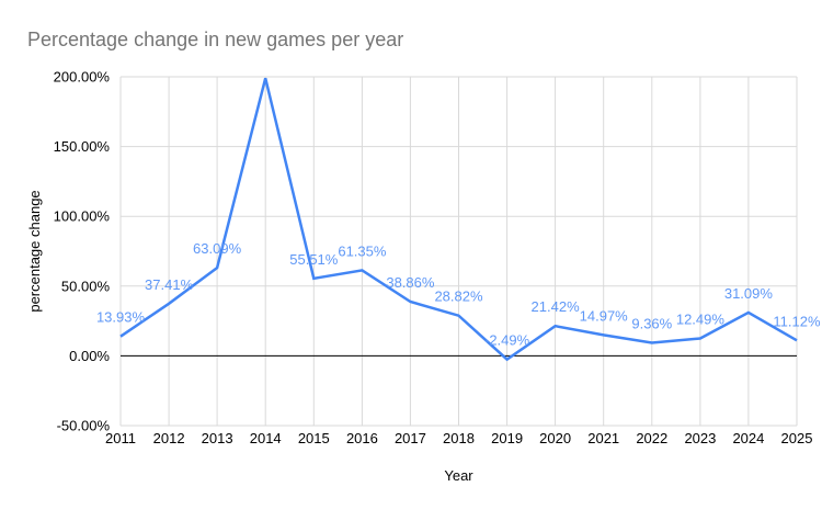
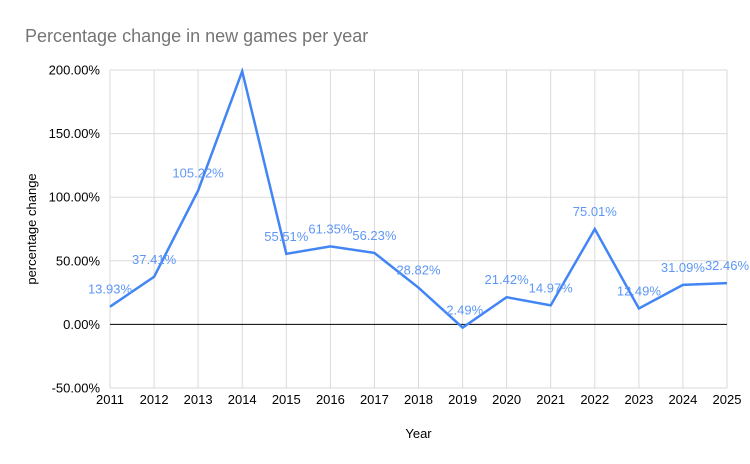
2013: 63.09% -> 105.22%
2017: 38.86% -> 56.23%
2022: 9.36% -> 75.01%
2025: 11.12% -> 32.46%
